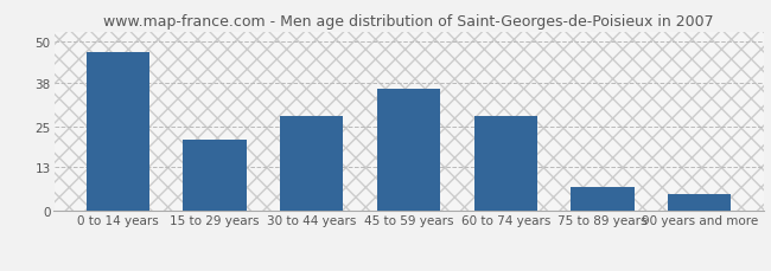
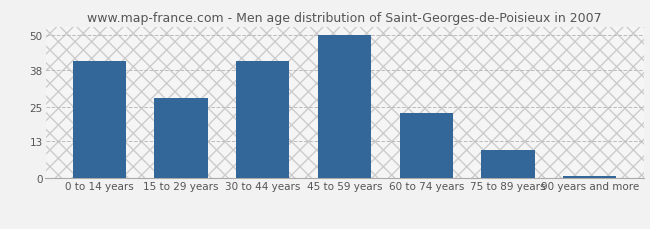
0 to 14 years: 47 -> 41
15 to 29 years: 21 -> 28
30 to 44 years: 28 -> 41
45 to 59 years: 36 -> 50
60 to 74 years: 28 -> 23
75 to 89 years: 7 -> 10
90 years and more: 5 -> 1
